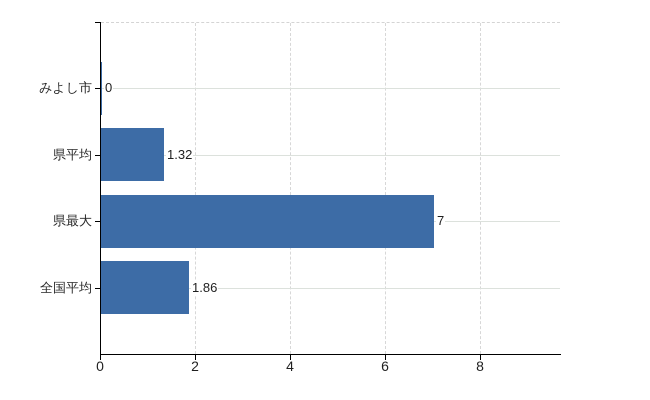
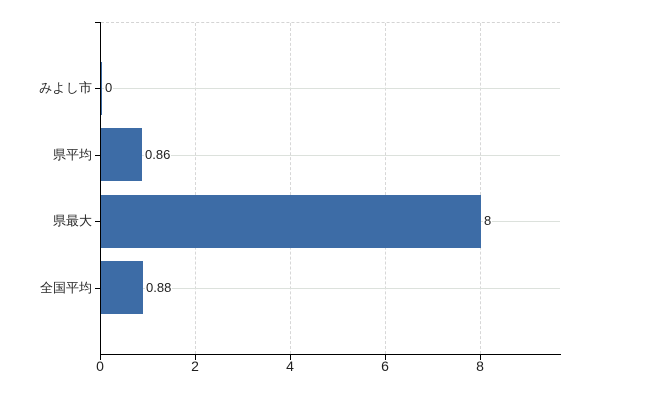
県平均: 1.32 -> 0.86
県最大: 7 -> 8
全国平均: 1.86 -> 0.88
